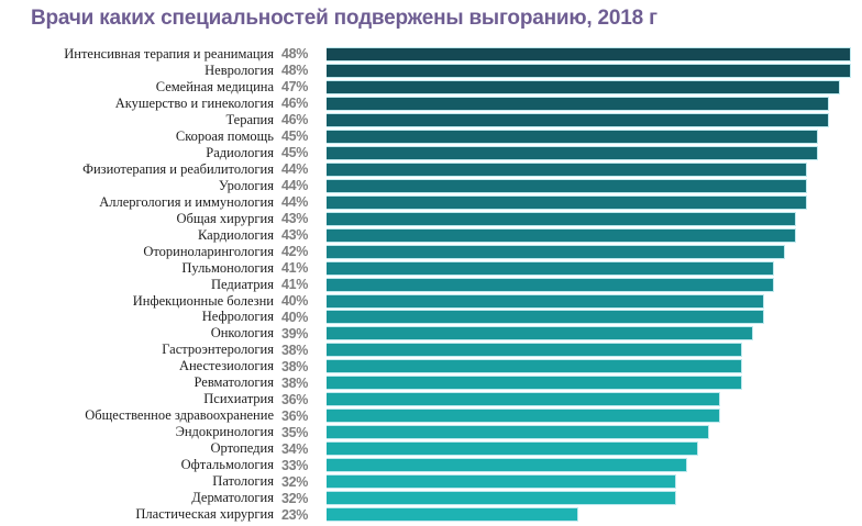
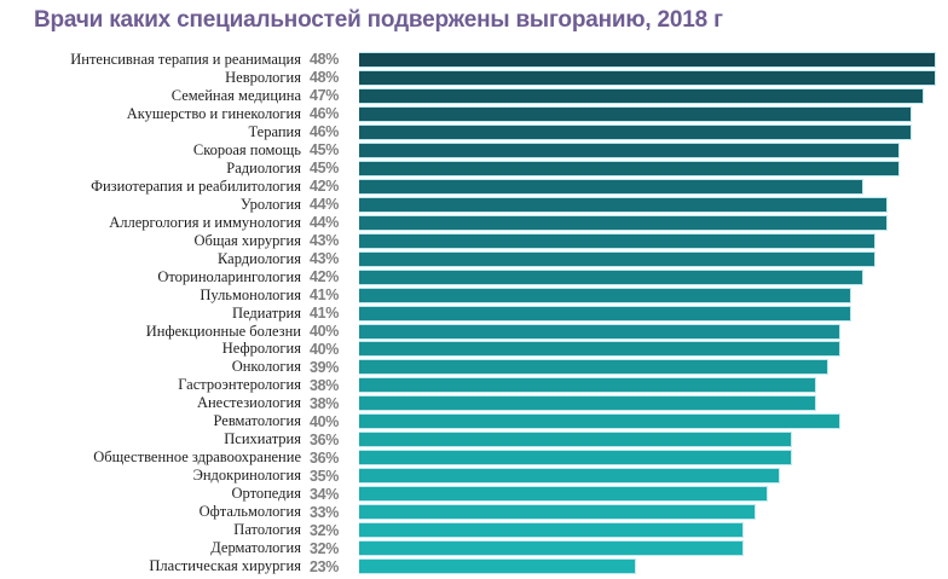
Физиотерапия и реабилитология: 44% -> 42%
Ревматология: 38% -> 40%
